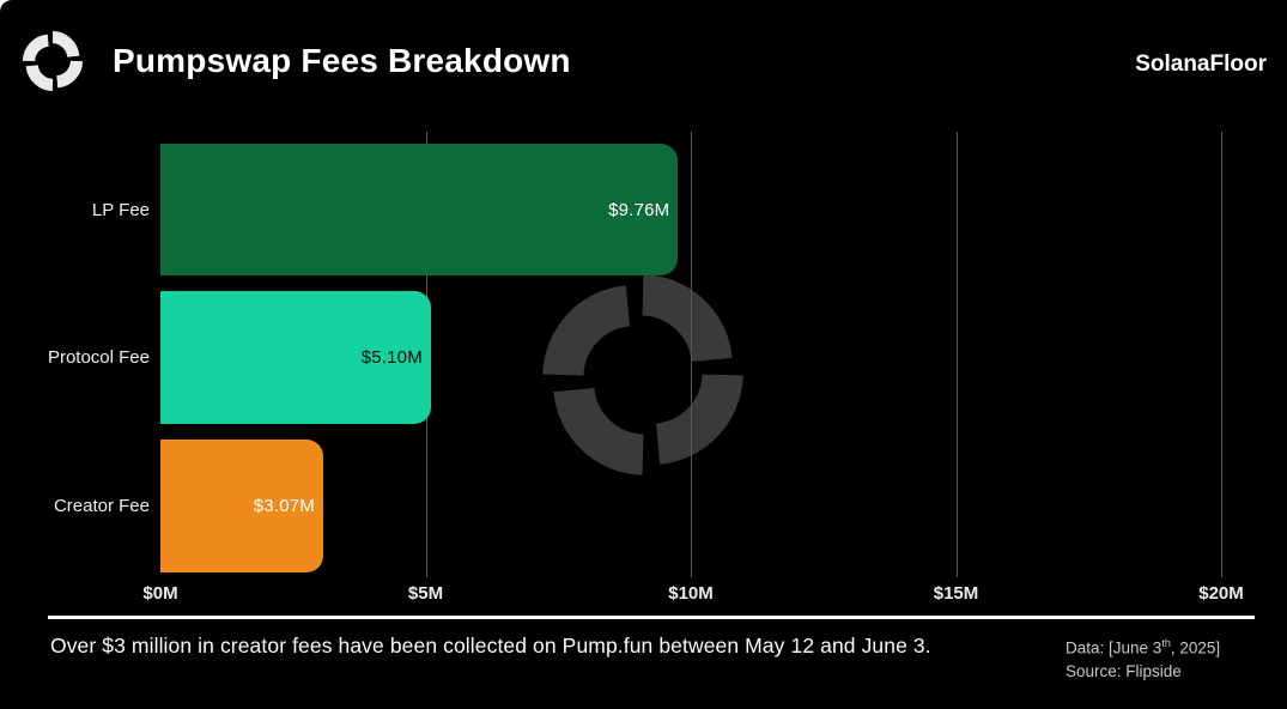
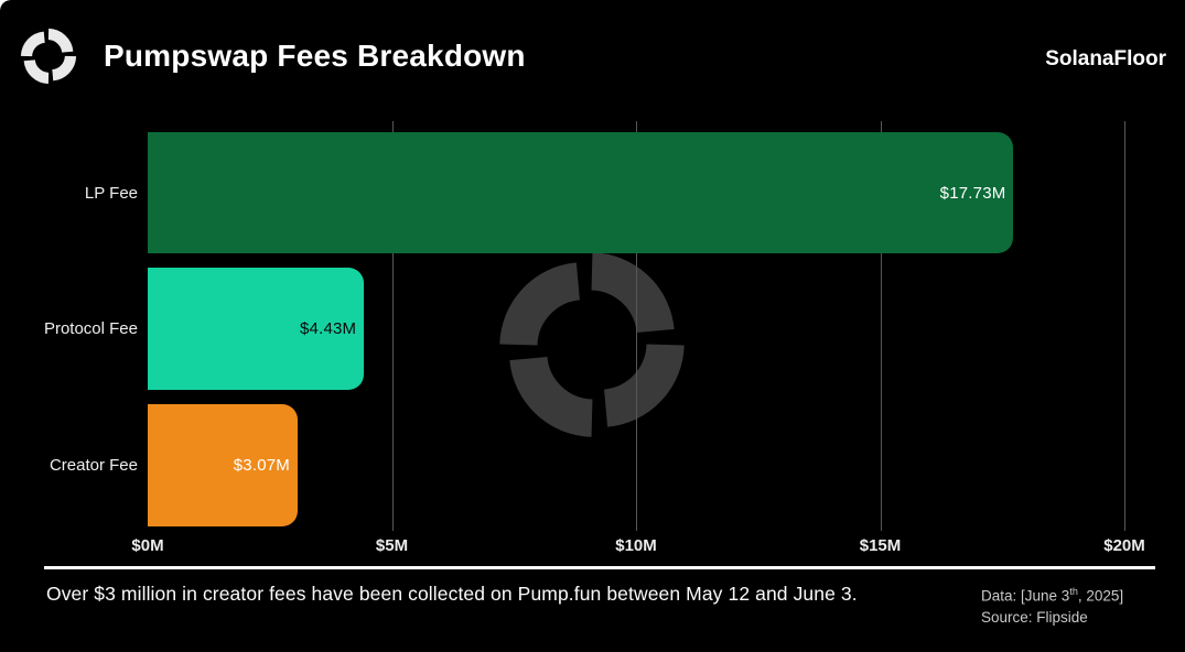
LP Fee: $9.76M -> $17.73M
Protocol Fee: $5.10M -> $4.43M
